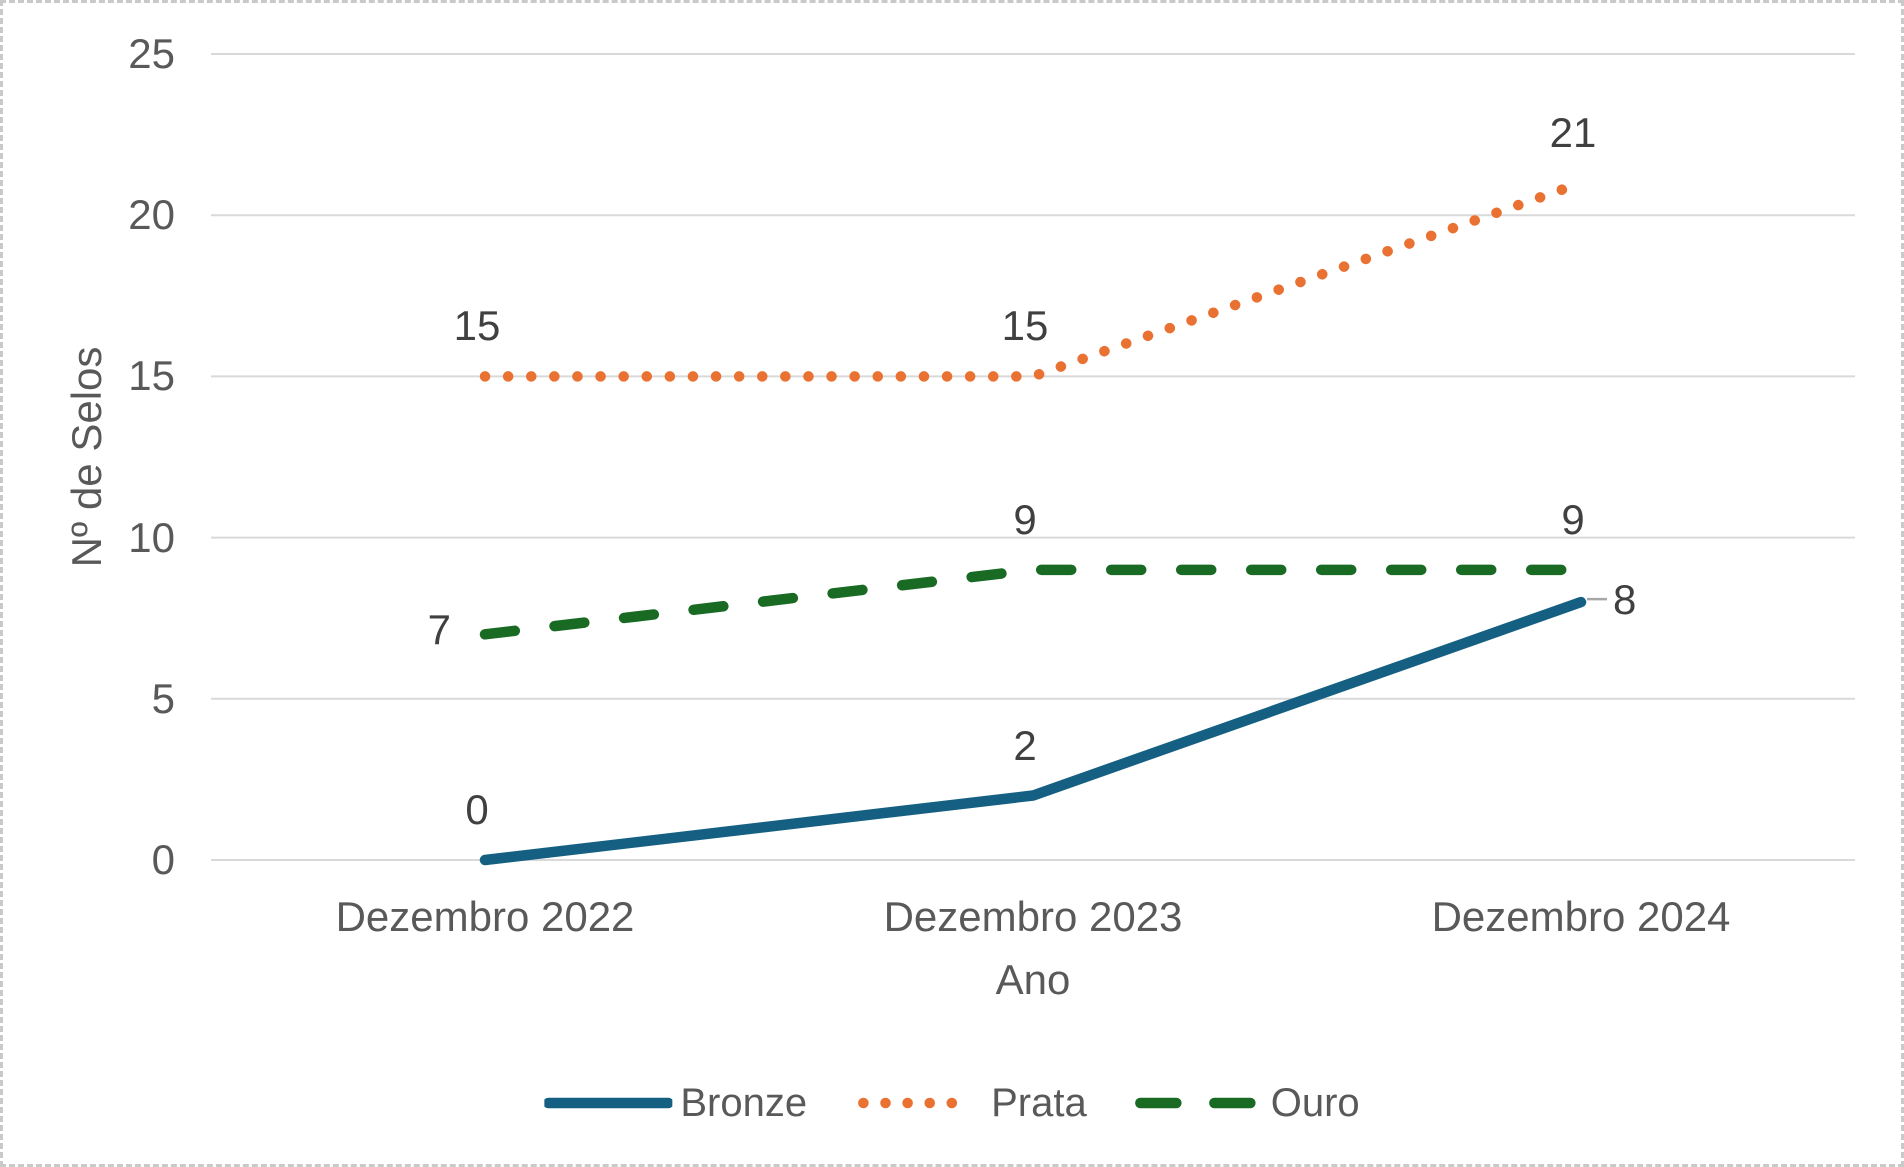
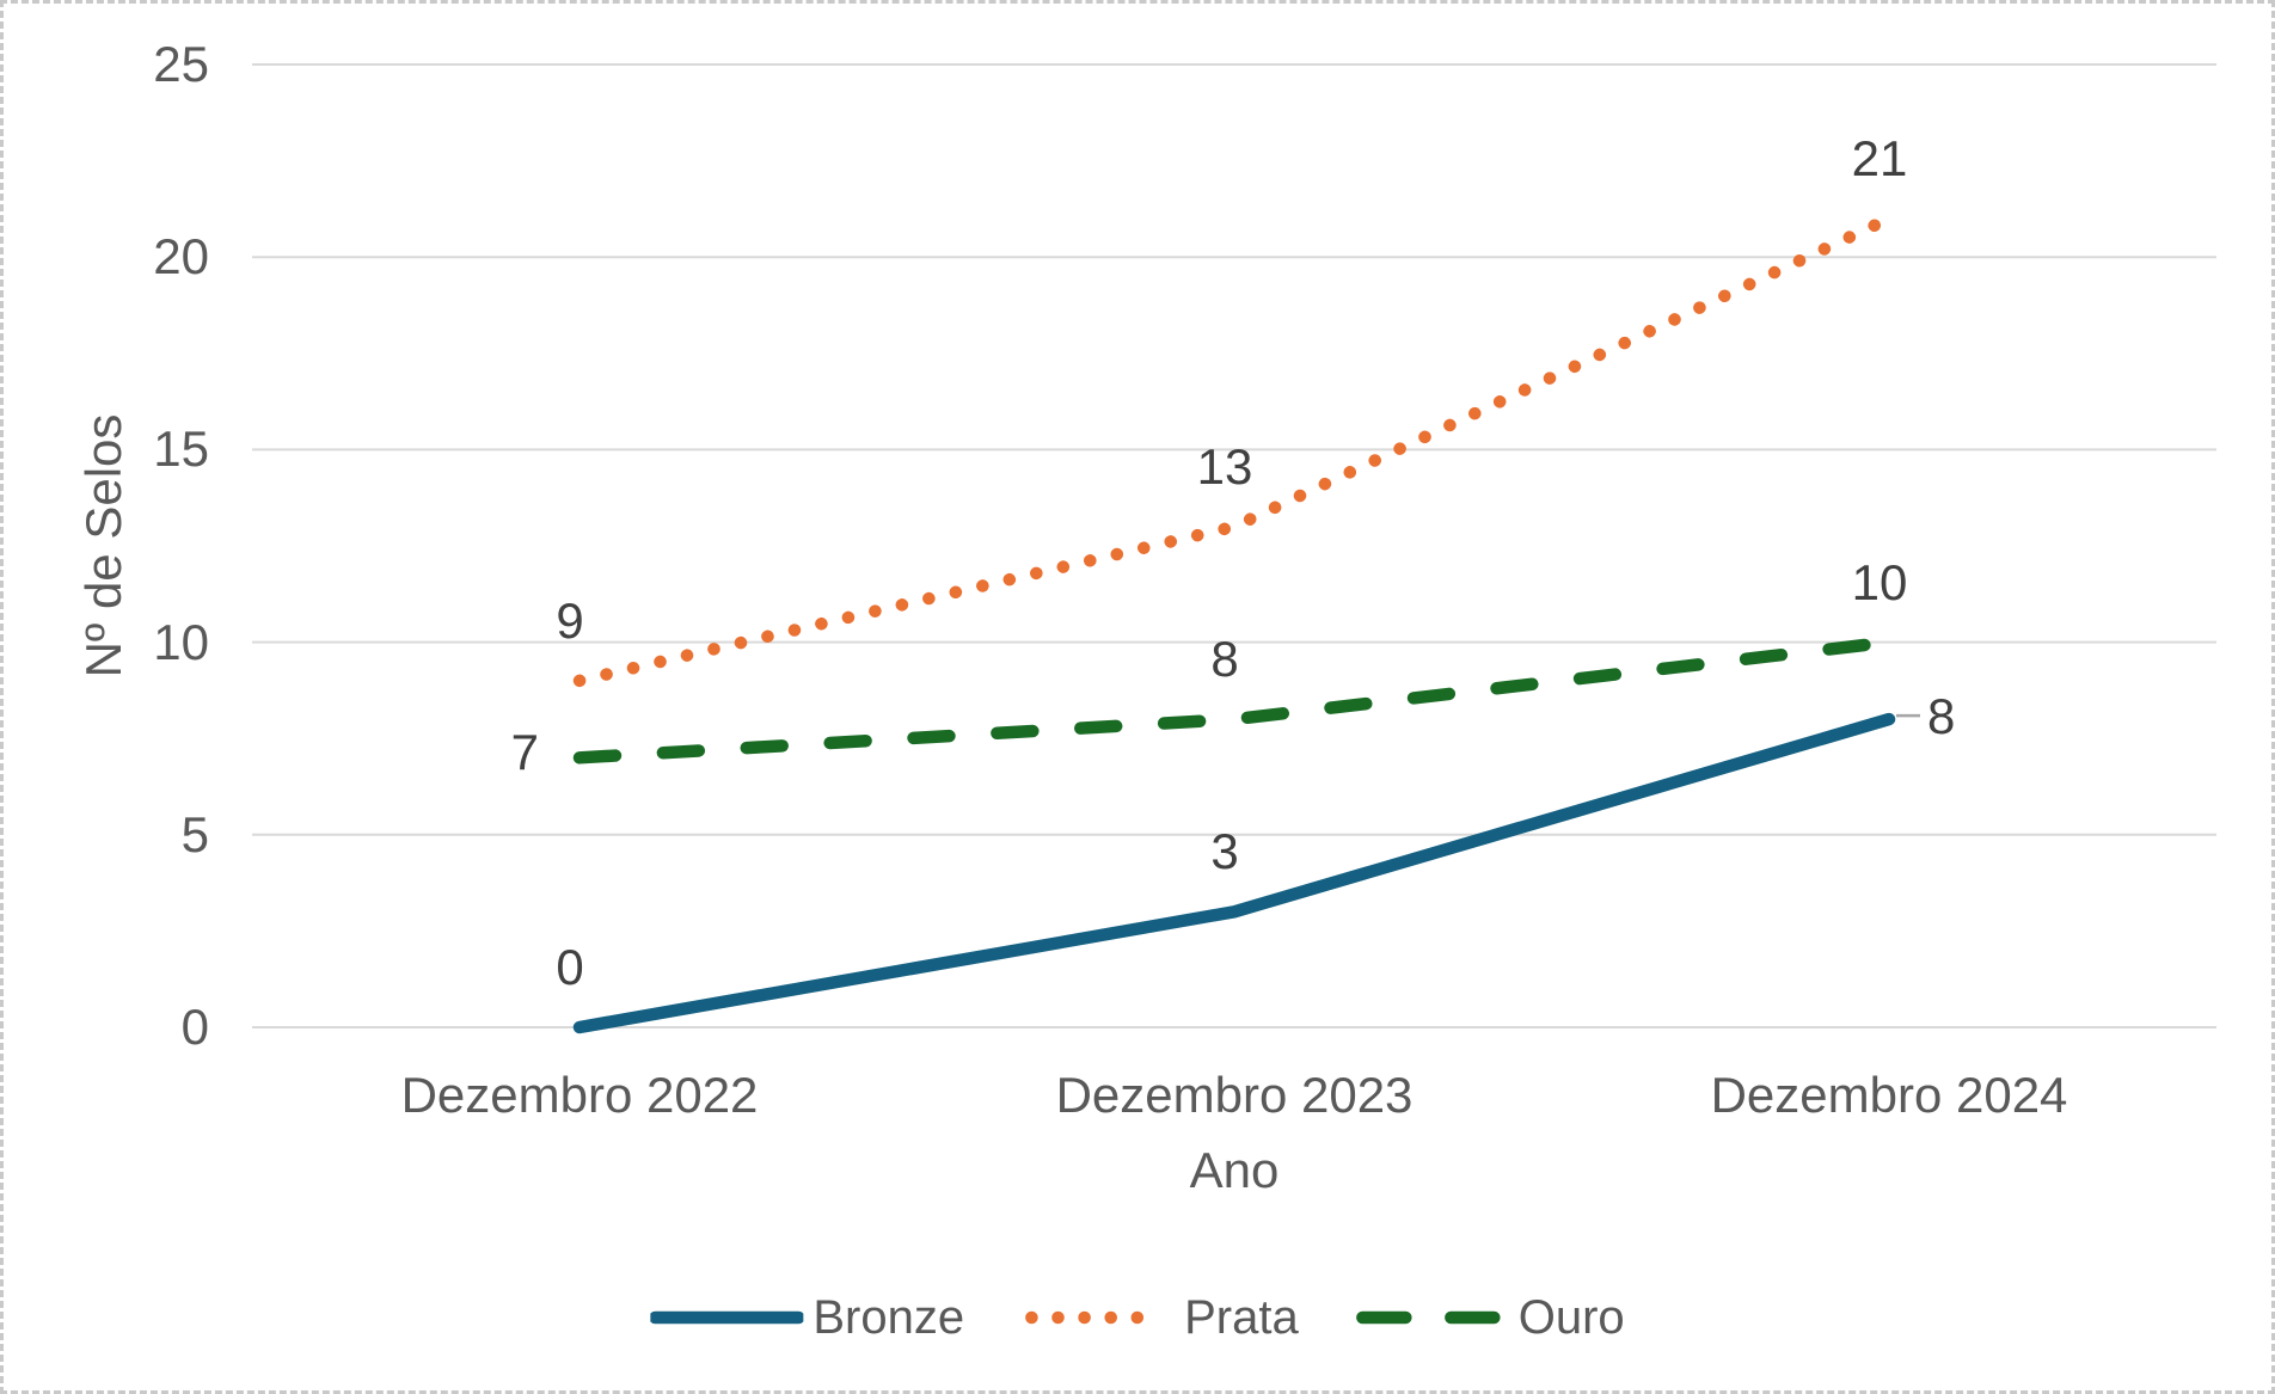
Prata/Dezembro 2022: 15 -> 9
Bronze/Dezembro 2023: 2 -> 3
Prata/Dezembro 2023: 15 -> 13
Ouro/Dezembro 2023: 9 -> 8
Ouro/Dezembro 2024: 9 -> 10
